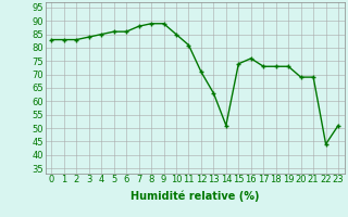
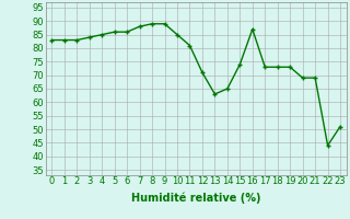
14: 51 -> 65
16: 76 -> 87
